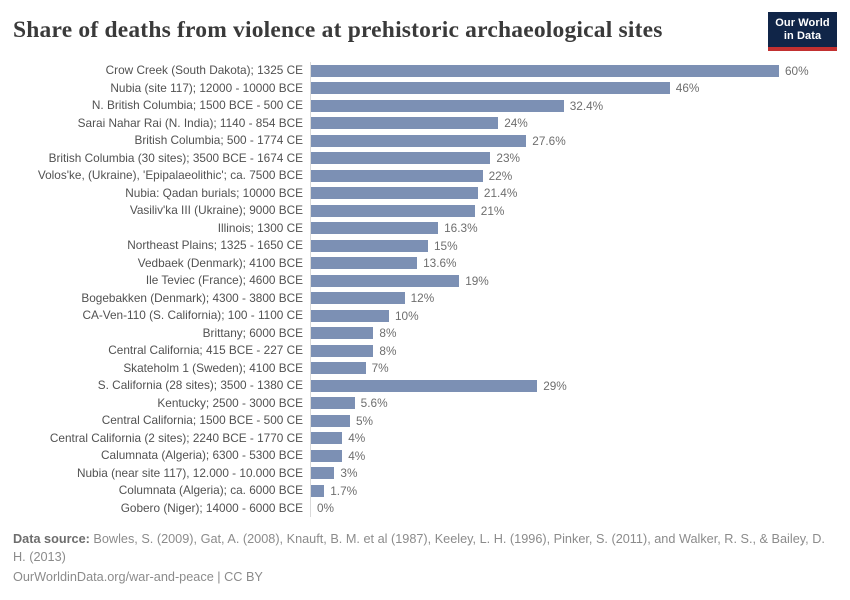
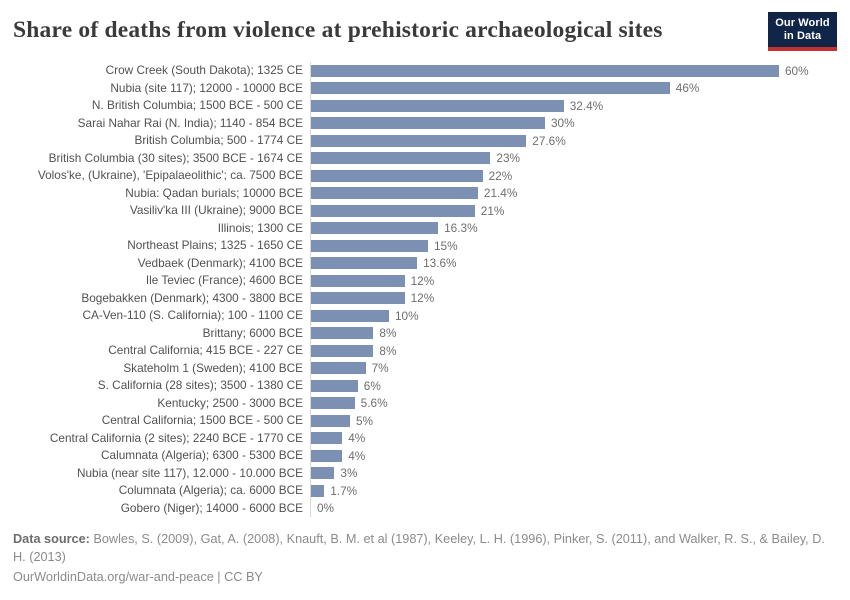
Sarai Nahar Rai (N. India); 1140 - 854 BCE: 24% -> 30%
Ile Teviec (France); 4600 BCE: 19% -> 12%
S. California (28 sites); 3500 - 1380 CE: 29% -> 6%
